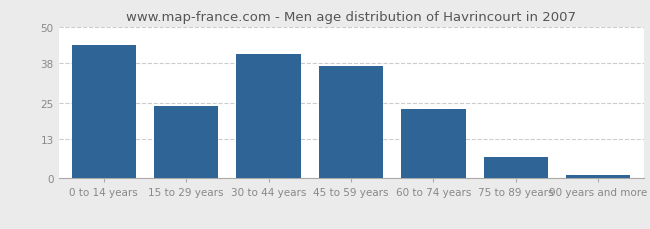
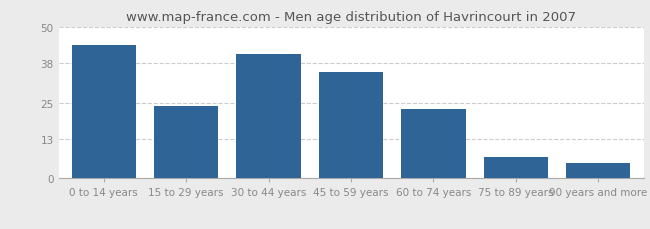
45 to 59 years: 37 -> 35
90 years and more: 1 -> 5
